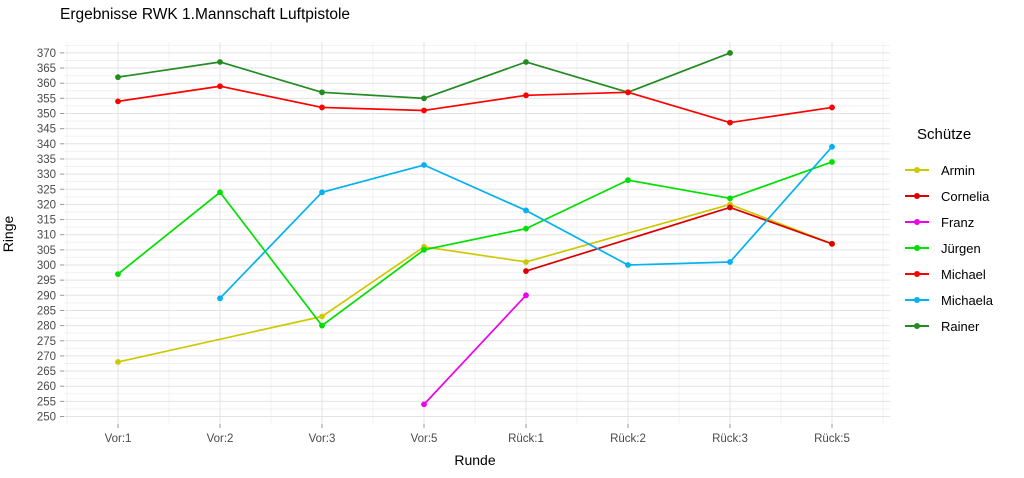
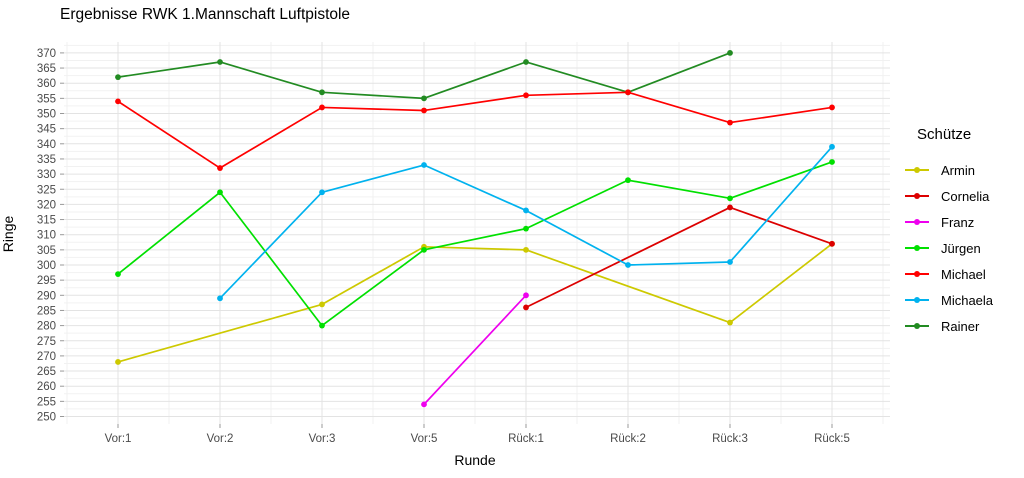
Michael/Vor:2: 359 -> 332
Armin/Vor:3: 283 -> 287
Armin/Rück:1: 301 -> 305
Cornelia/Rück:1: 298 -> 286
Armin/Rück:3: 320 -> 281
